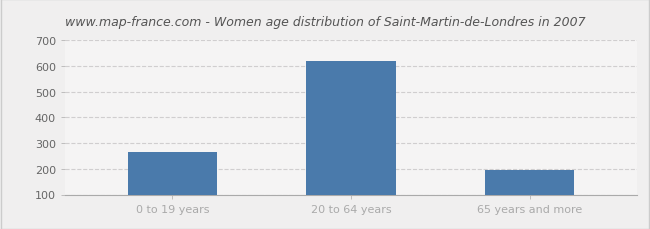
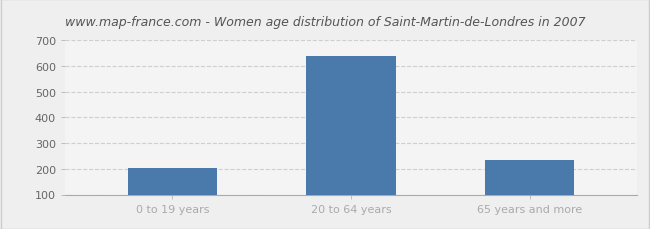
0 to 19 years: 265 -> 205
20 to 64 years: 620 -> 640
65 years and more: 197 -> 235
